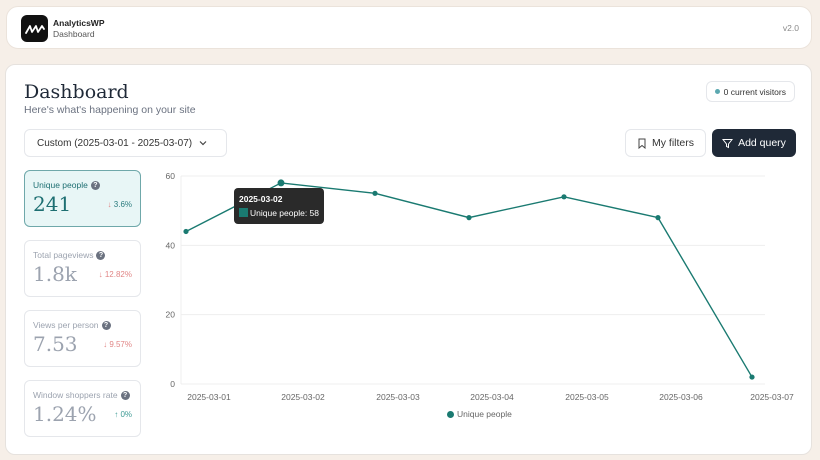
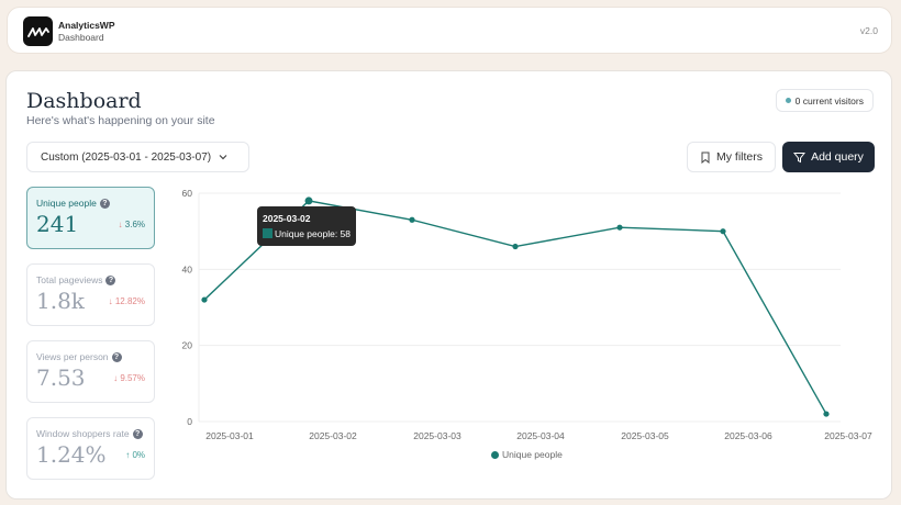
2025-03-01: 44 -> 32
2025-03-03: 55 -> 53
2025-03-04: 48 -> 46
2025-03-05: 54 -> 51
2025-03-06: 48 -> 50
